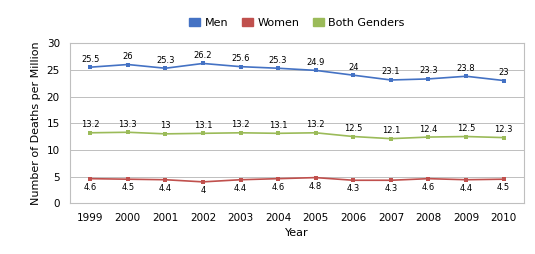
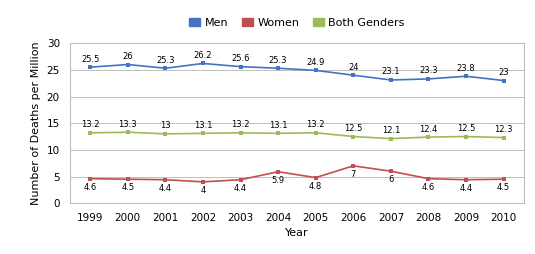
Women/2004: 4.6 -> 5.9
Women/2006: 4.3 -> 7
Women/2007: 4.3 -> 6
